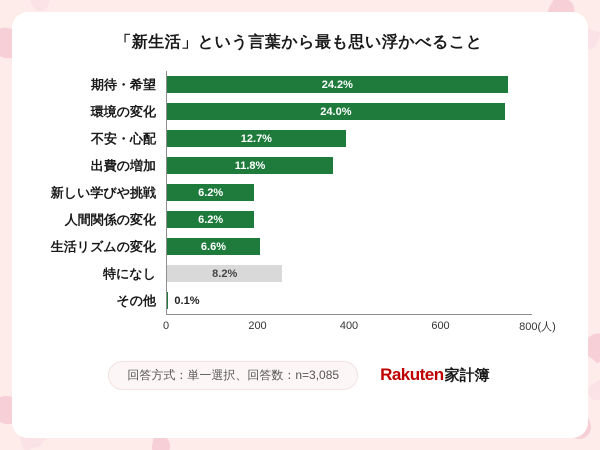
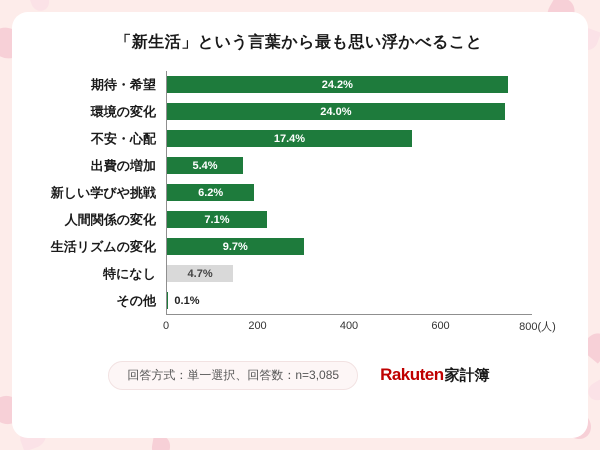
不安・心配: 12.7% -> 17.4%
出費の増加: 11.8% -> 5.4%
人間関係の変化: 6.2% -> 7.1%
生活リズムの変化: 6.6% -> 9.7%
特になし: 8.2% -> 4.7%
